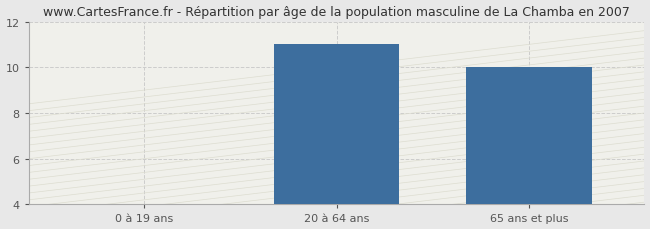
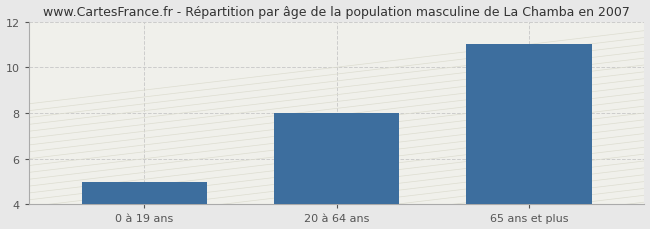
0 à 19 ans: 4 -> 5
20 à 64 ans: 11 -> 8
65 ans et plus: 10 -> 11
